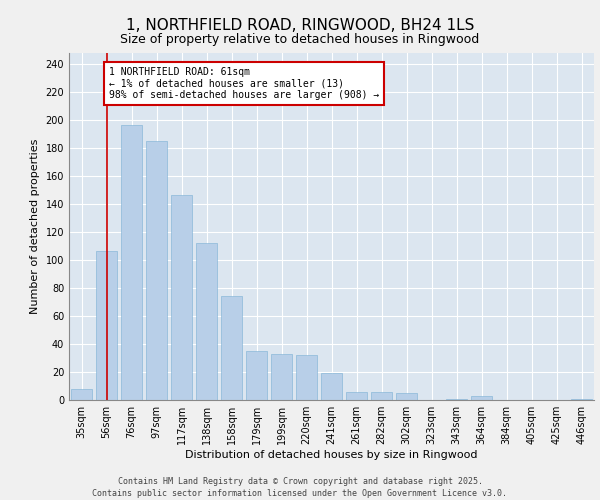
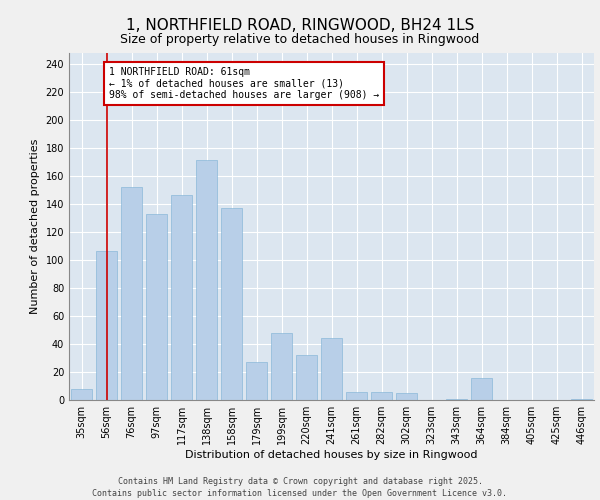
76sqm: 196 -> 152
97sqm: 185 -> 133
138sqm: 112 -> 171
158sqm: 74 -> 137
179sqm: 35 -> 27
199sqm: 33 -> 48
241sqm: 19 -> 44
364sqm: 3 -> 16
